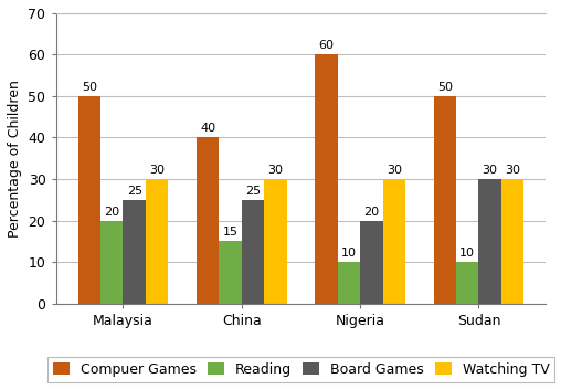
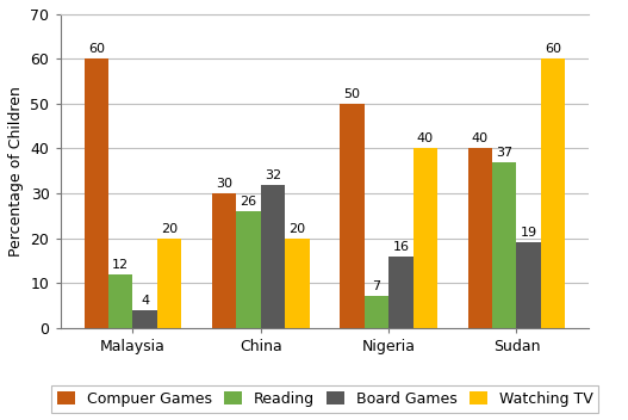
Compuer Games/Malaysia: 50 -> 60
Reading/Malaysia: 20 -> 12
Board Games/Malaysia: 25 -> 4
Watching TV/Malaysia: 30 -> 20
Compuer Games/China: 40 -> 30
Reading/China: 15 -> 26
Board Games/China: 25 -> 32
Watching TV/China: 30 -> 20
Compuer Games/Nigeria: 60 -> 50
Reading/Nigeria: 10 -> 7
Board Games/Nigeria: 20 -> 16
Watching TV/Nigeria: 30 -> 40
Compuer Games/Sudan: 50 -> 40
Reading/Sudan: 10 -> 37
Board Games/Sudan: 30 -> 19
Watching TV/Sudan: 30 -> 60
